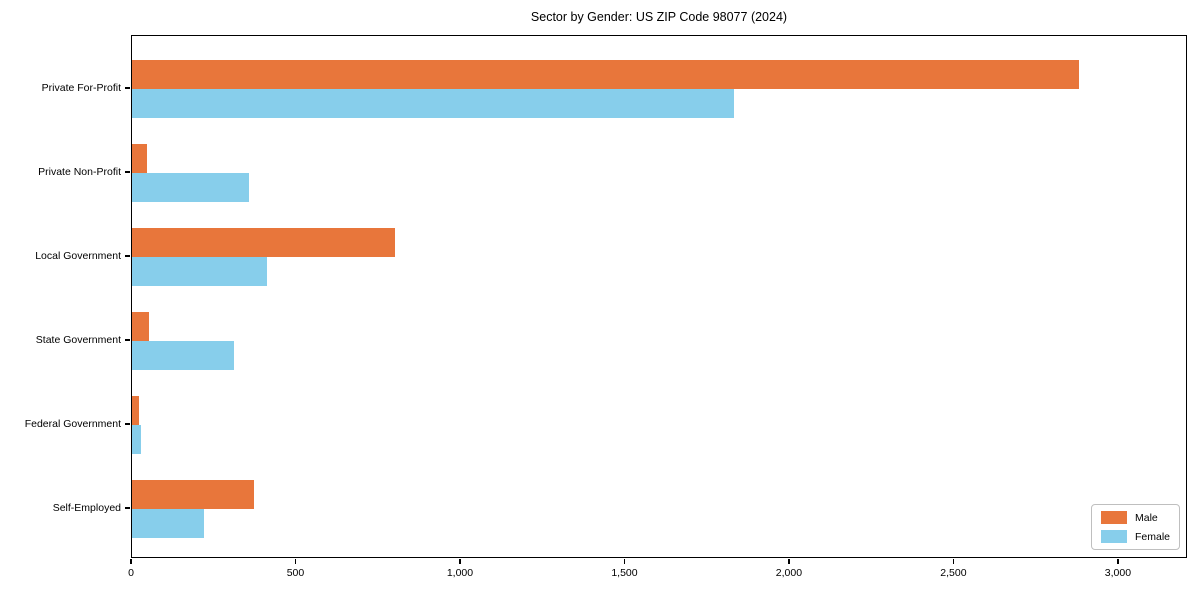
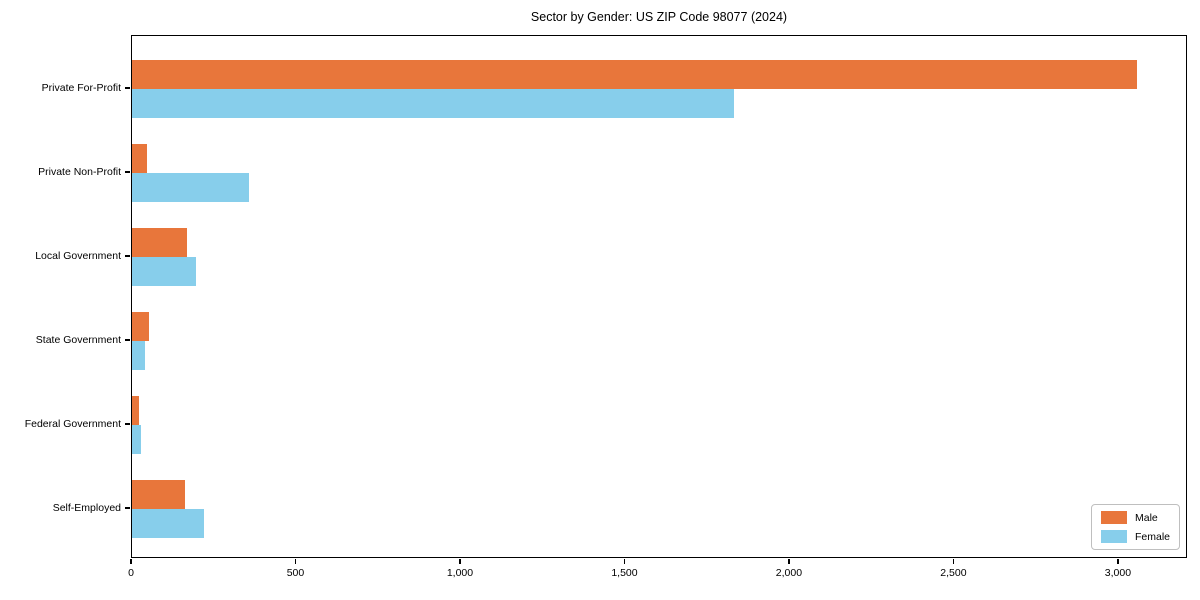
Male/Private For-Profit: 2880 -> 3060
Male/Local Government: 800 -> 170
Female/Local Government: 410 -> 200
Female/State Government: 310 -> 40
Male/Self-Employed: 370 -> 160
